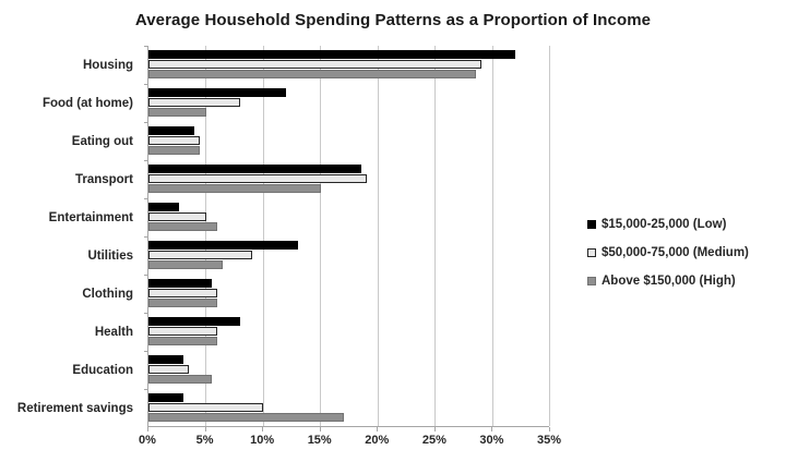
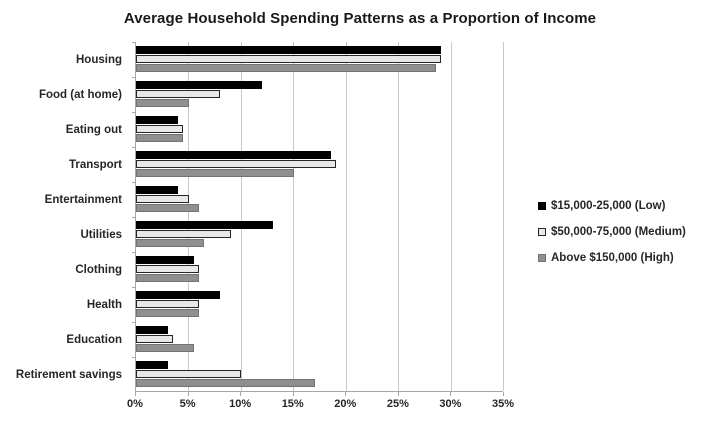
$15,000-25,000 (Low)/Housing: 32.0% -> 29.0%
$15,000-25,000 (Low)/Entertainment: 2.7% -> 4.0%
